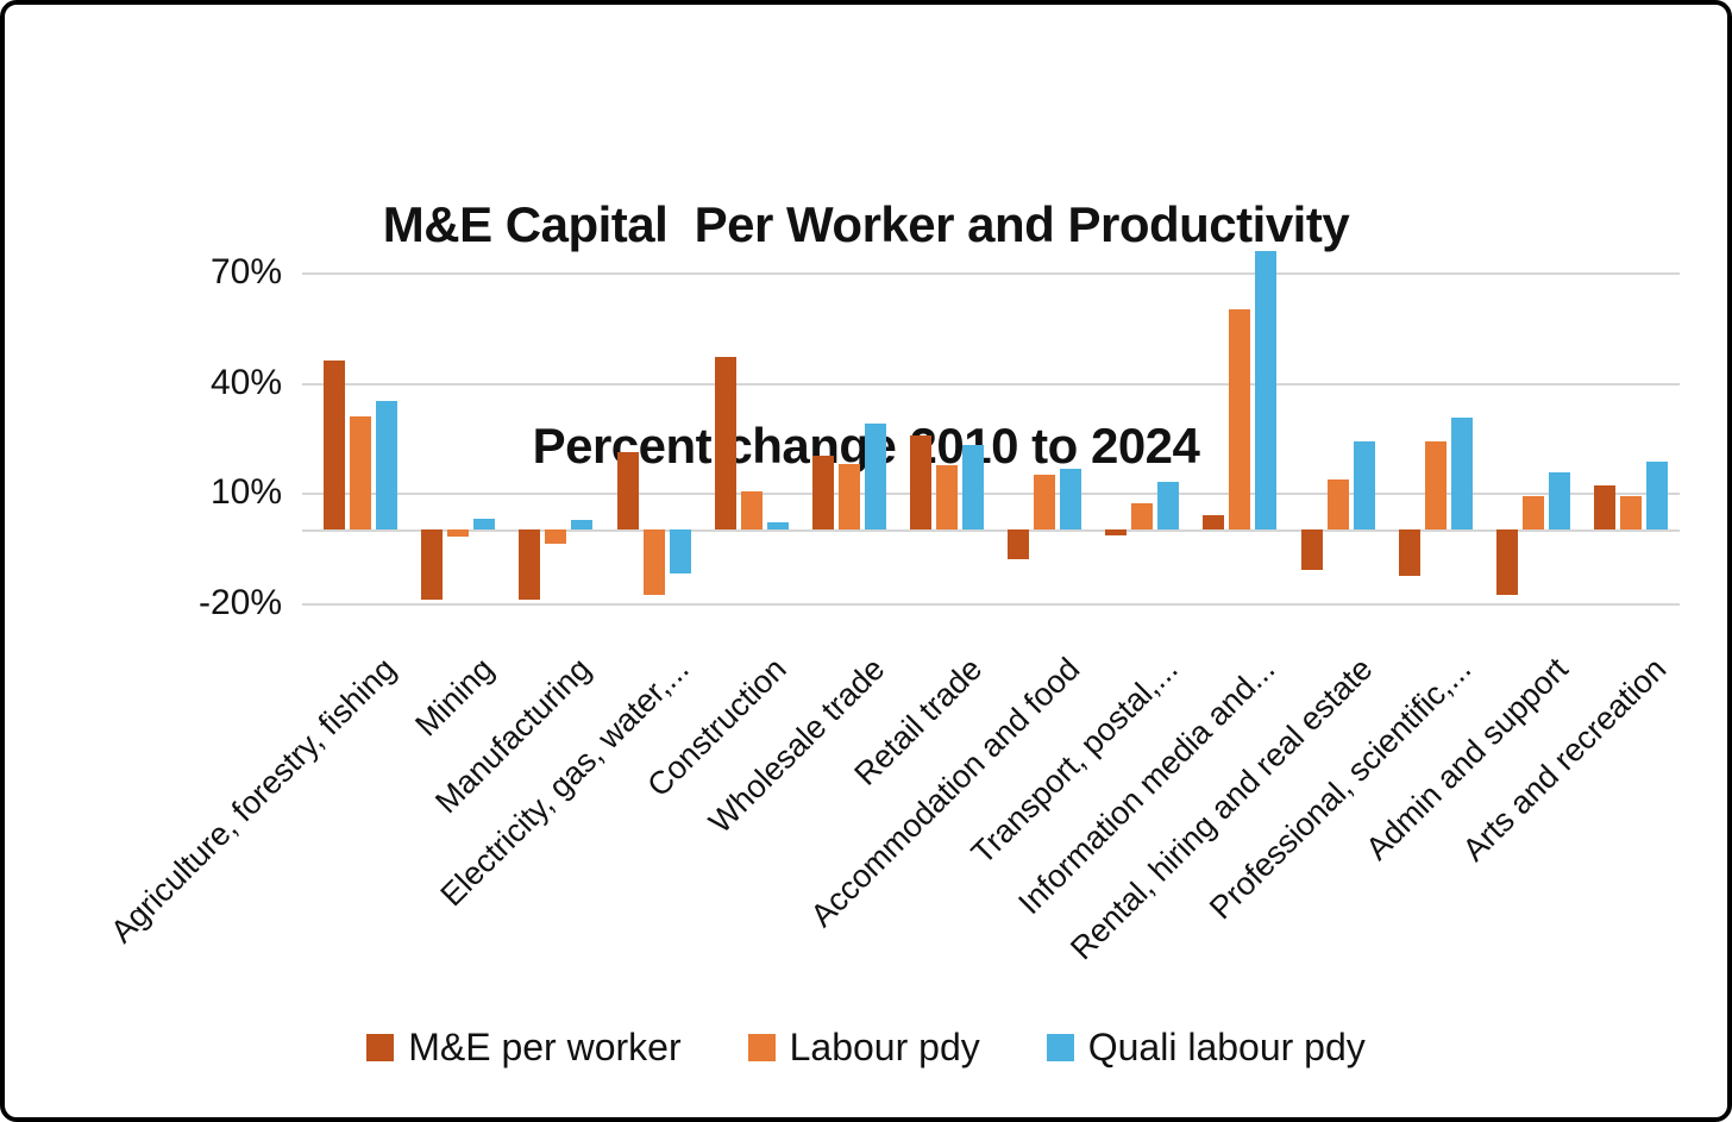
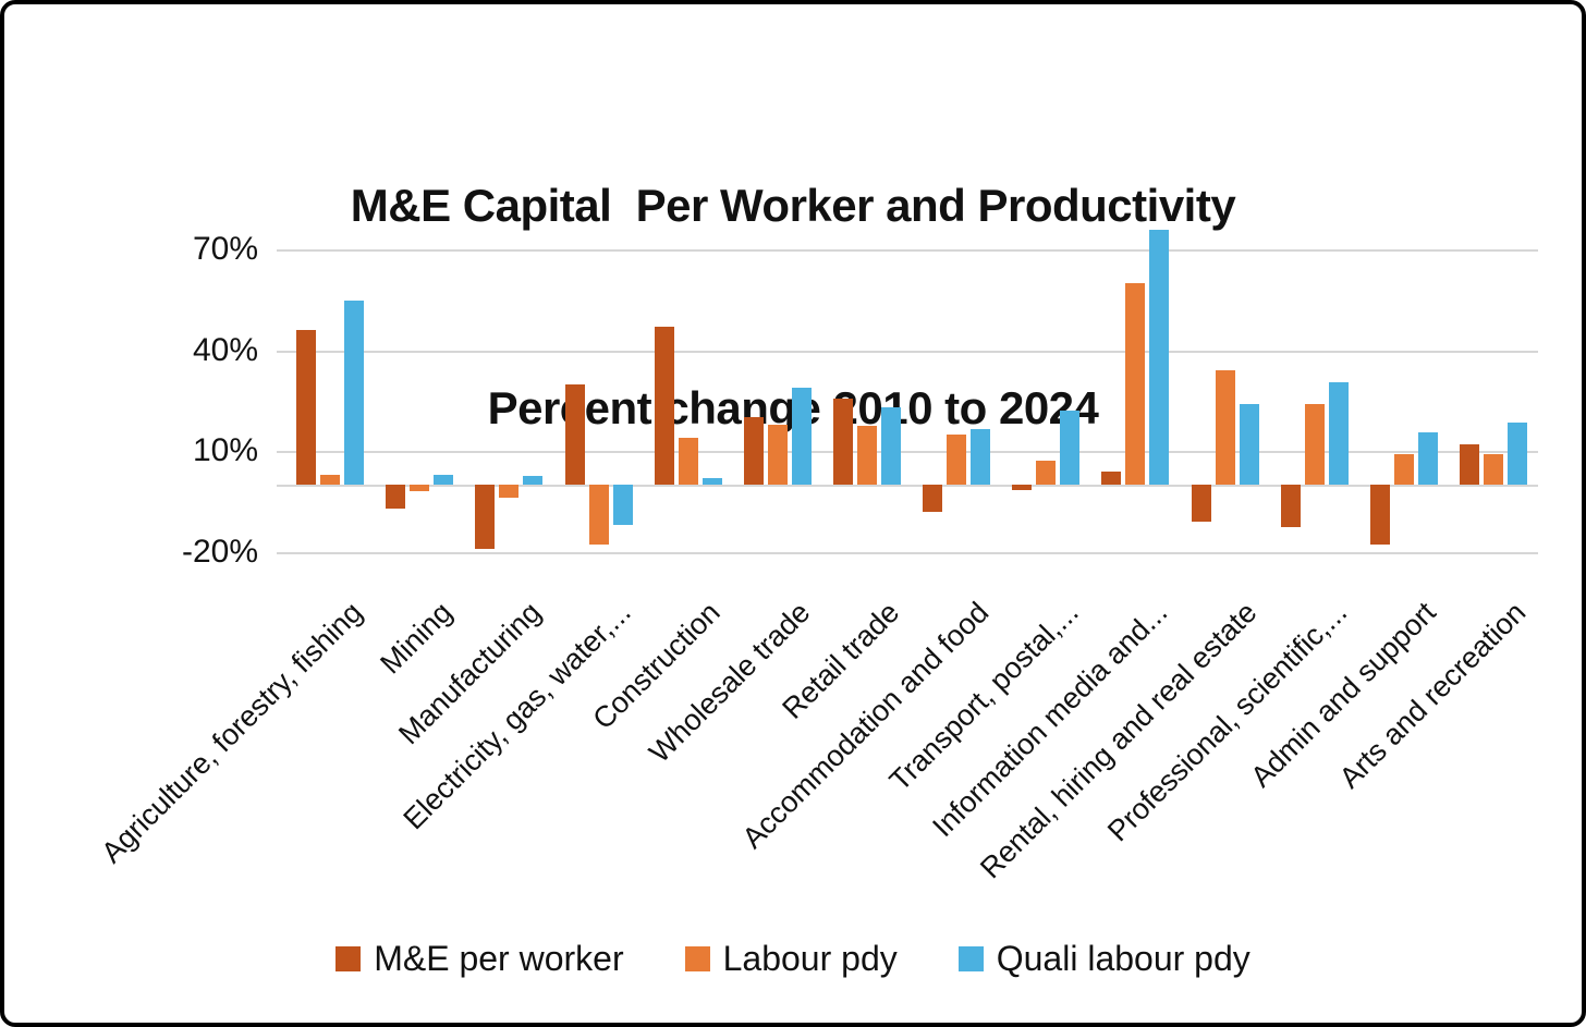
Labour pdy/Agriculture, forestry, fishing: 31% -> 3%
Quali labour pdy/Agriculture, forestry, fishing: 35% -> 55%
M&E per worker/Mining: -19% -> -7%
M&E per worker/Electricity, gas, water,...: 21% -> 30%
Labour pdy/Construction: 10% -> 14%
Quali labour pdy/Transport, postal,...: 13% -> 22%
Labour pdy/Rental, hiring and real estate: 14% -> 34%
